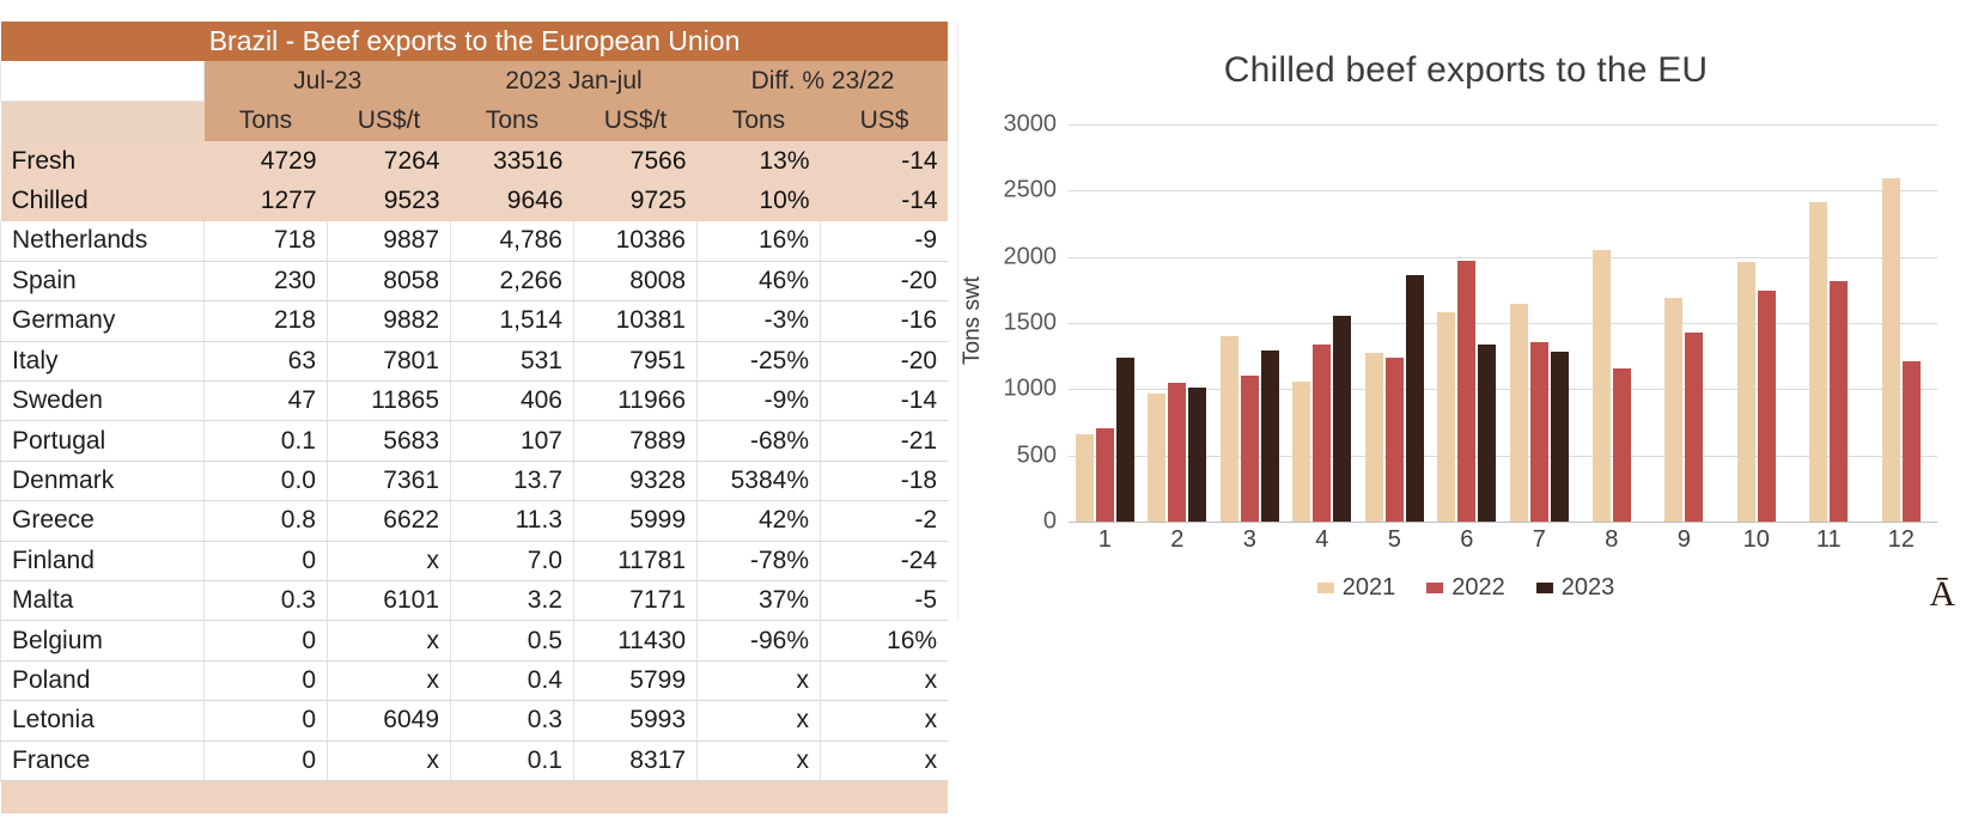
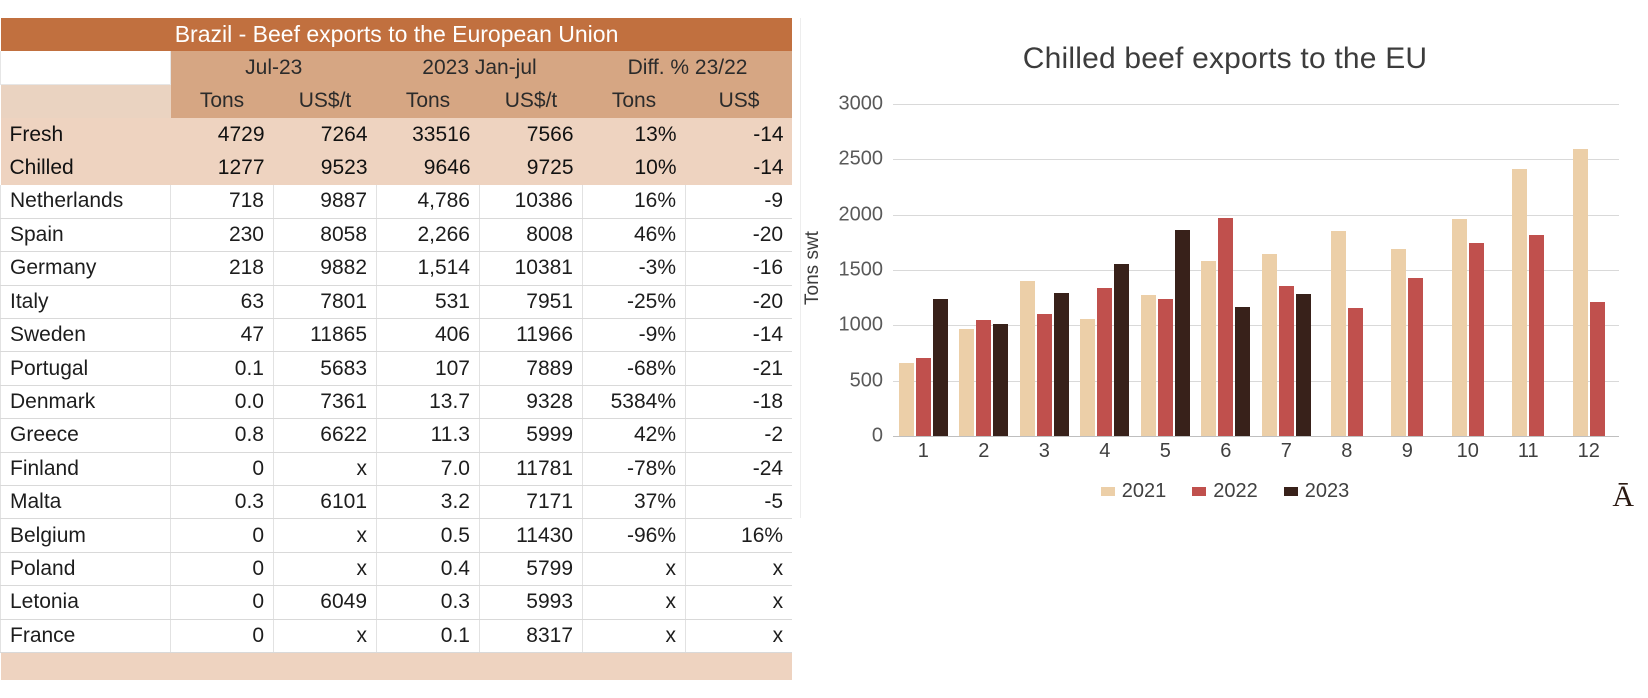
2023/6: 1340 -> 1170
2021/8: 2060 -> 1850
